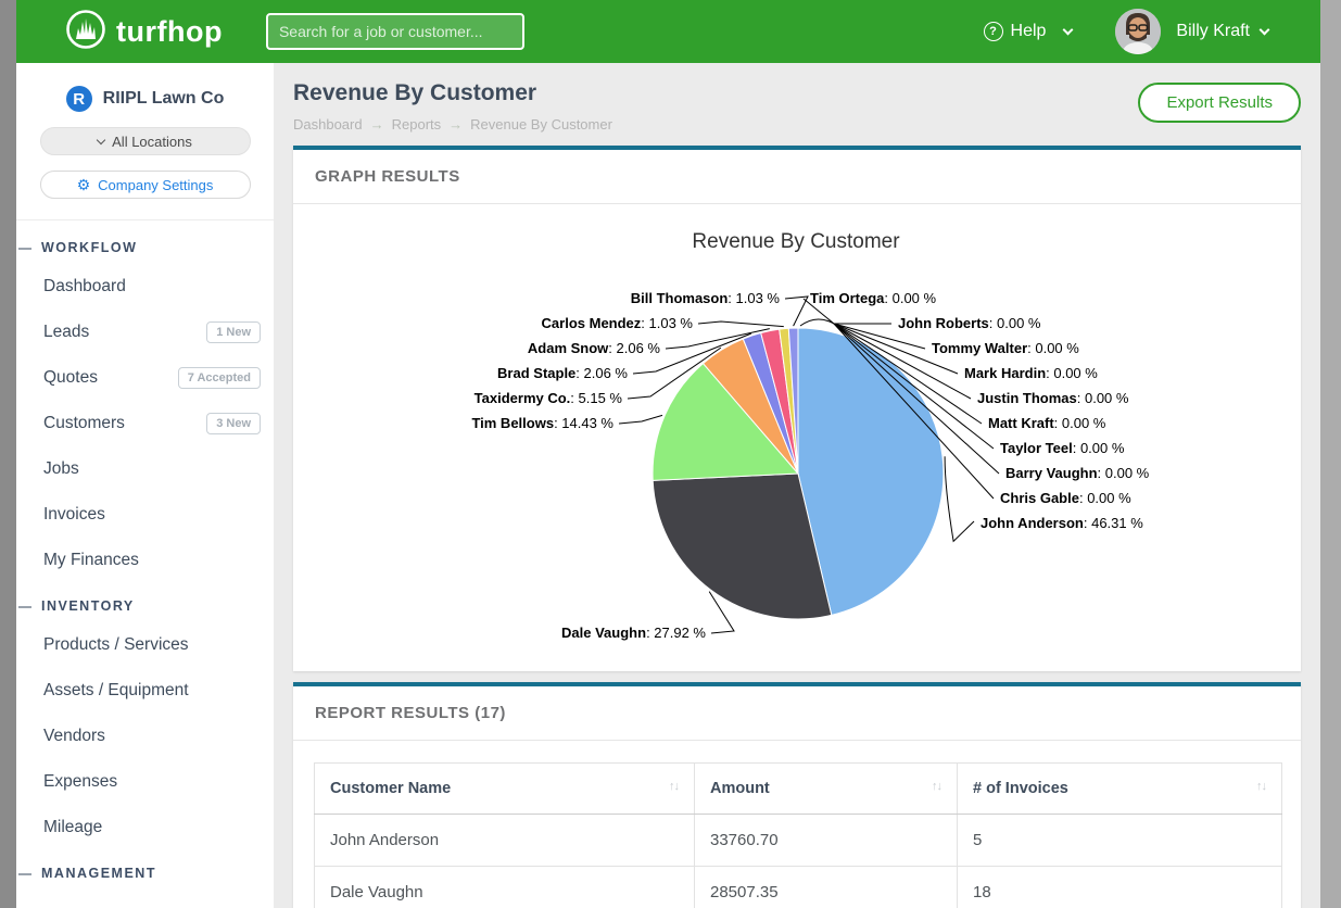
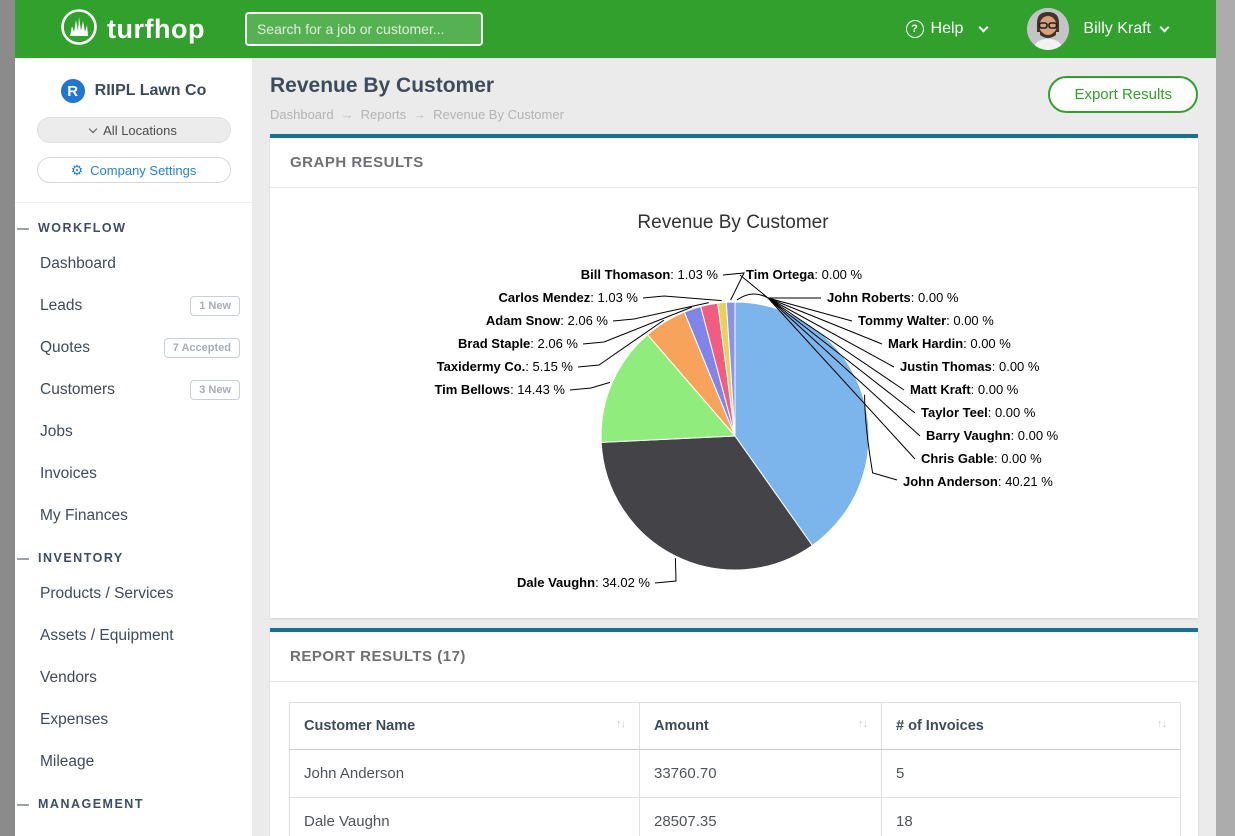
John Anderson: 46.31 -> 40.21
Dale Vaughn: 27.92 -> 34.02
